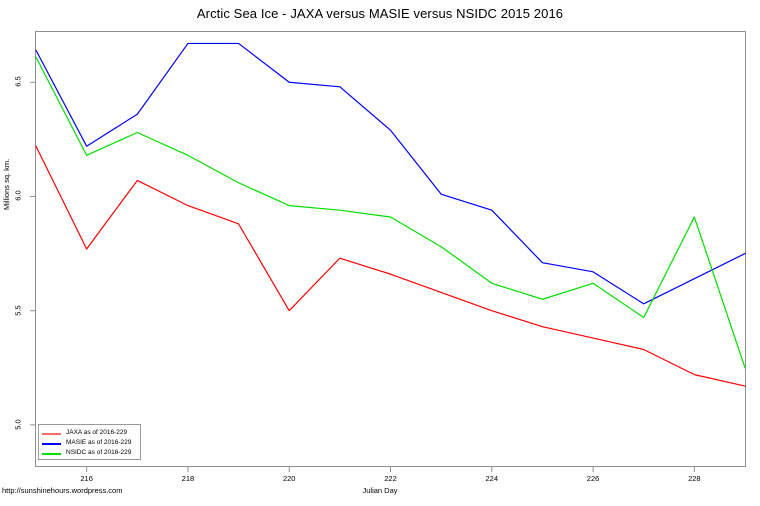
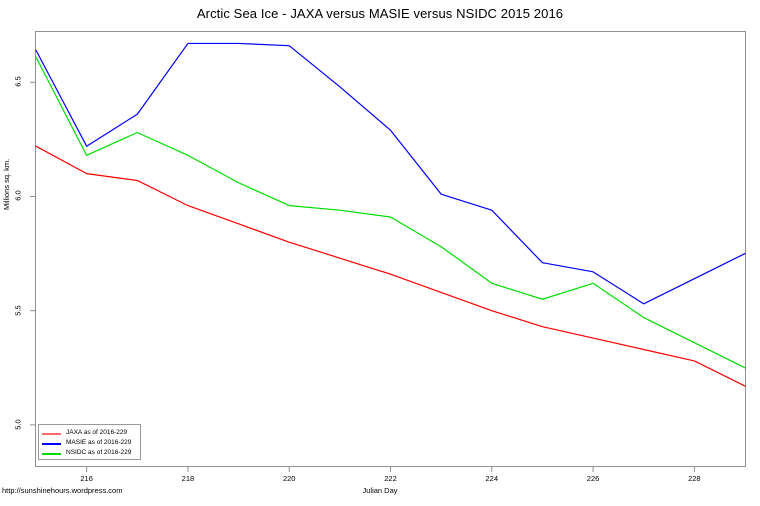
JAXA as of 2016-229/216: 5.77 -> 6.10
JAXA as of 2016-229/220: 5.50 -> 5.80
MASIE as of 2016-229/220: 6.50 -> 6.66
JAXA as of 2016-229/228: 5.22 -> 5.28
NSIDC as of 2016-229/228: 5.91 -> 5.36
